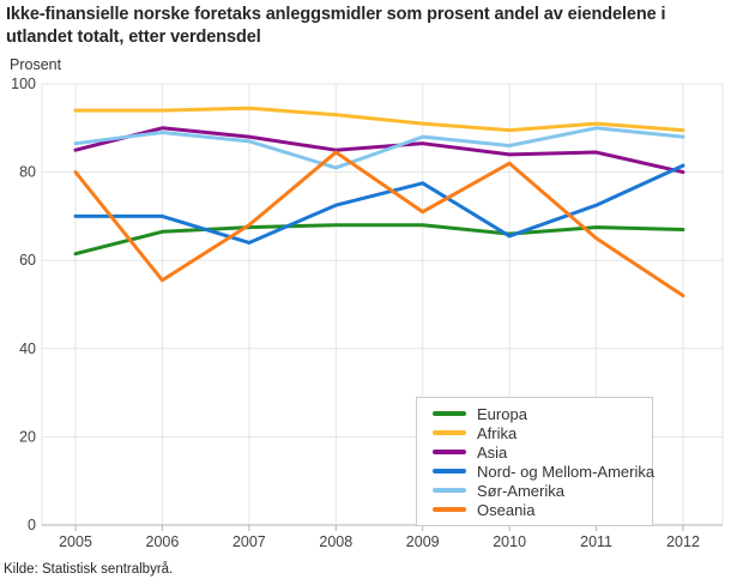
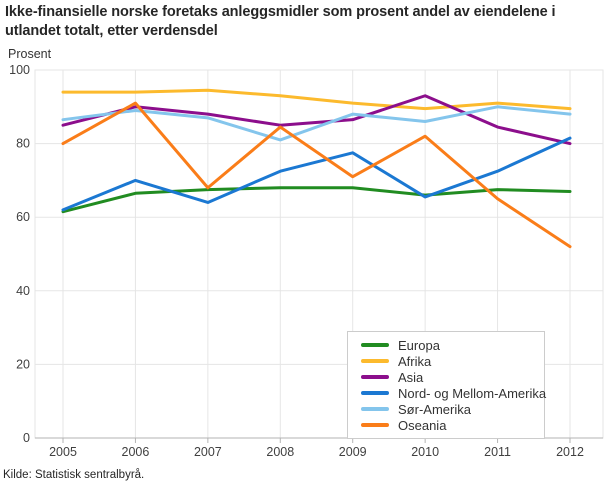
Nord- og Mellom-Amerika/2005: 70 -> 62
Oseania/2006: 56 -> 91
Asia/2010: 84 -> 93
